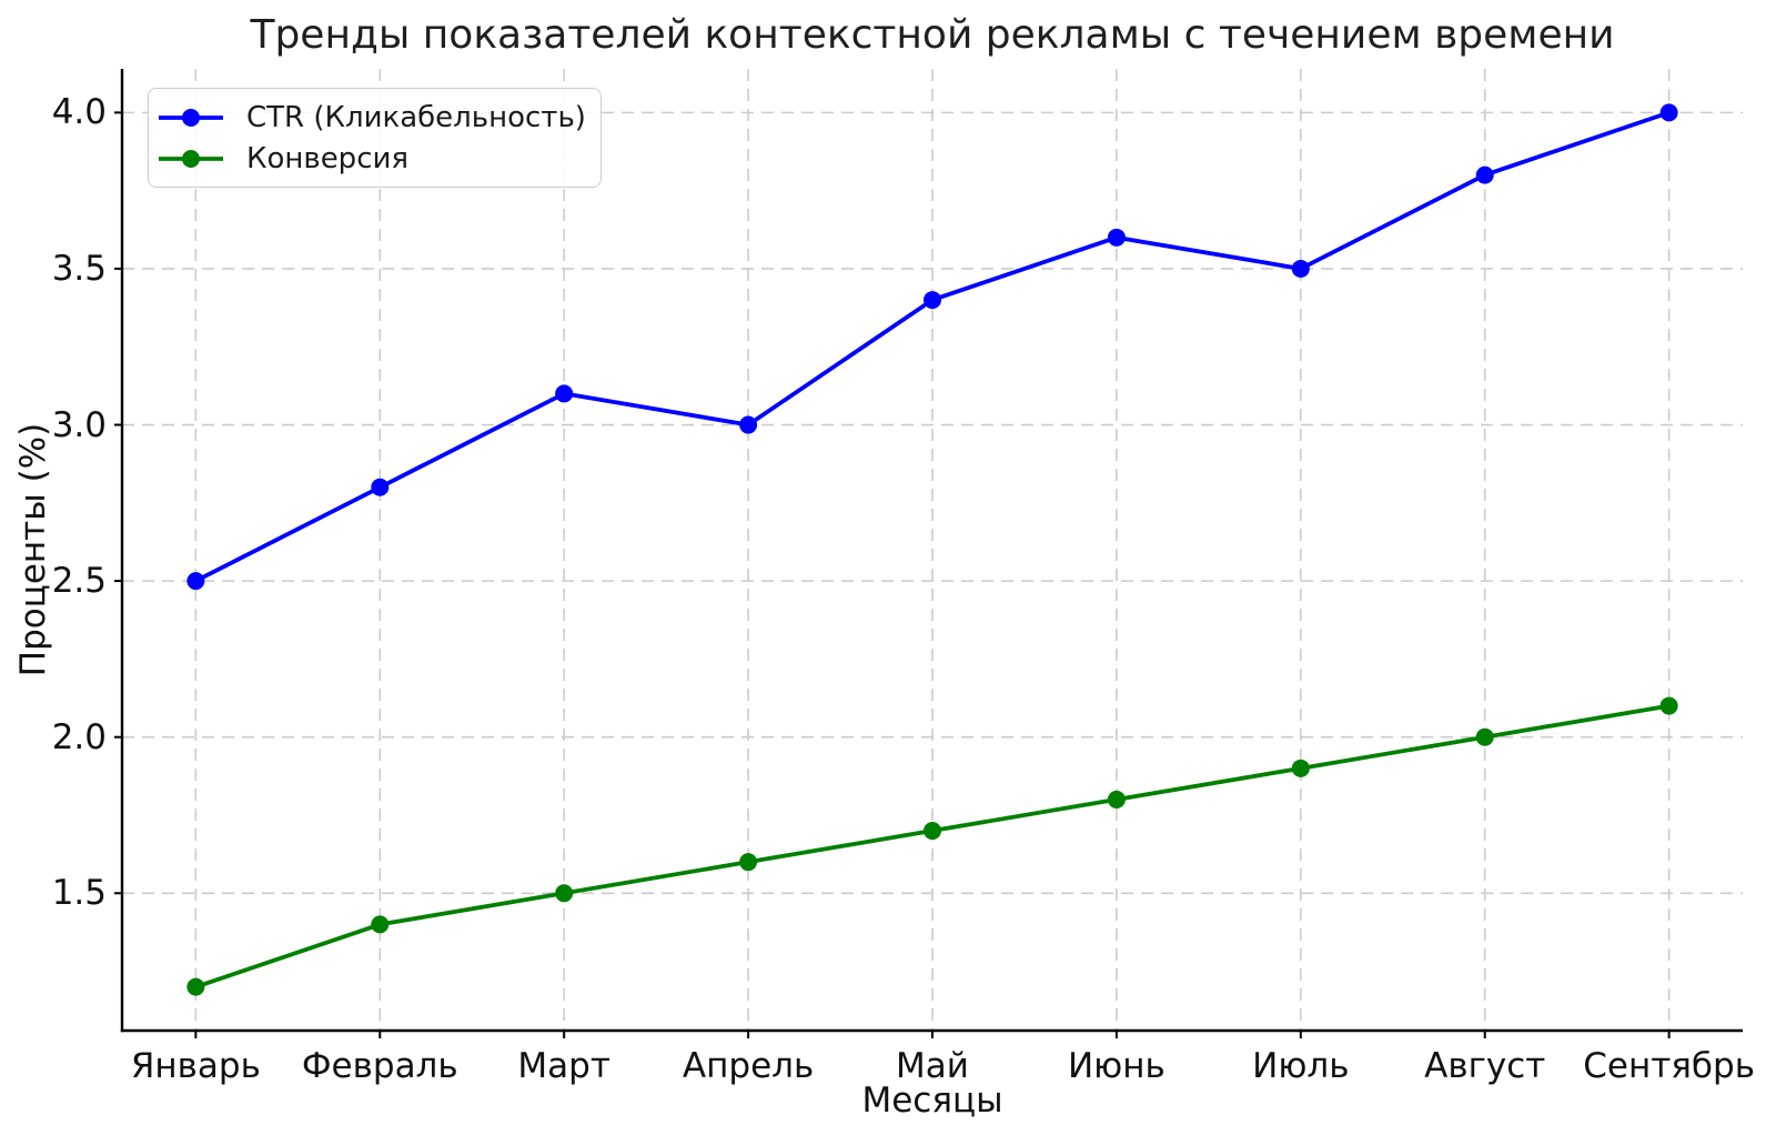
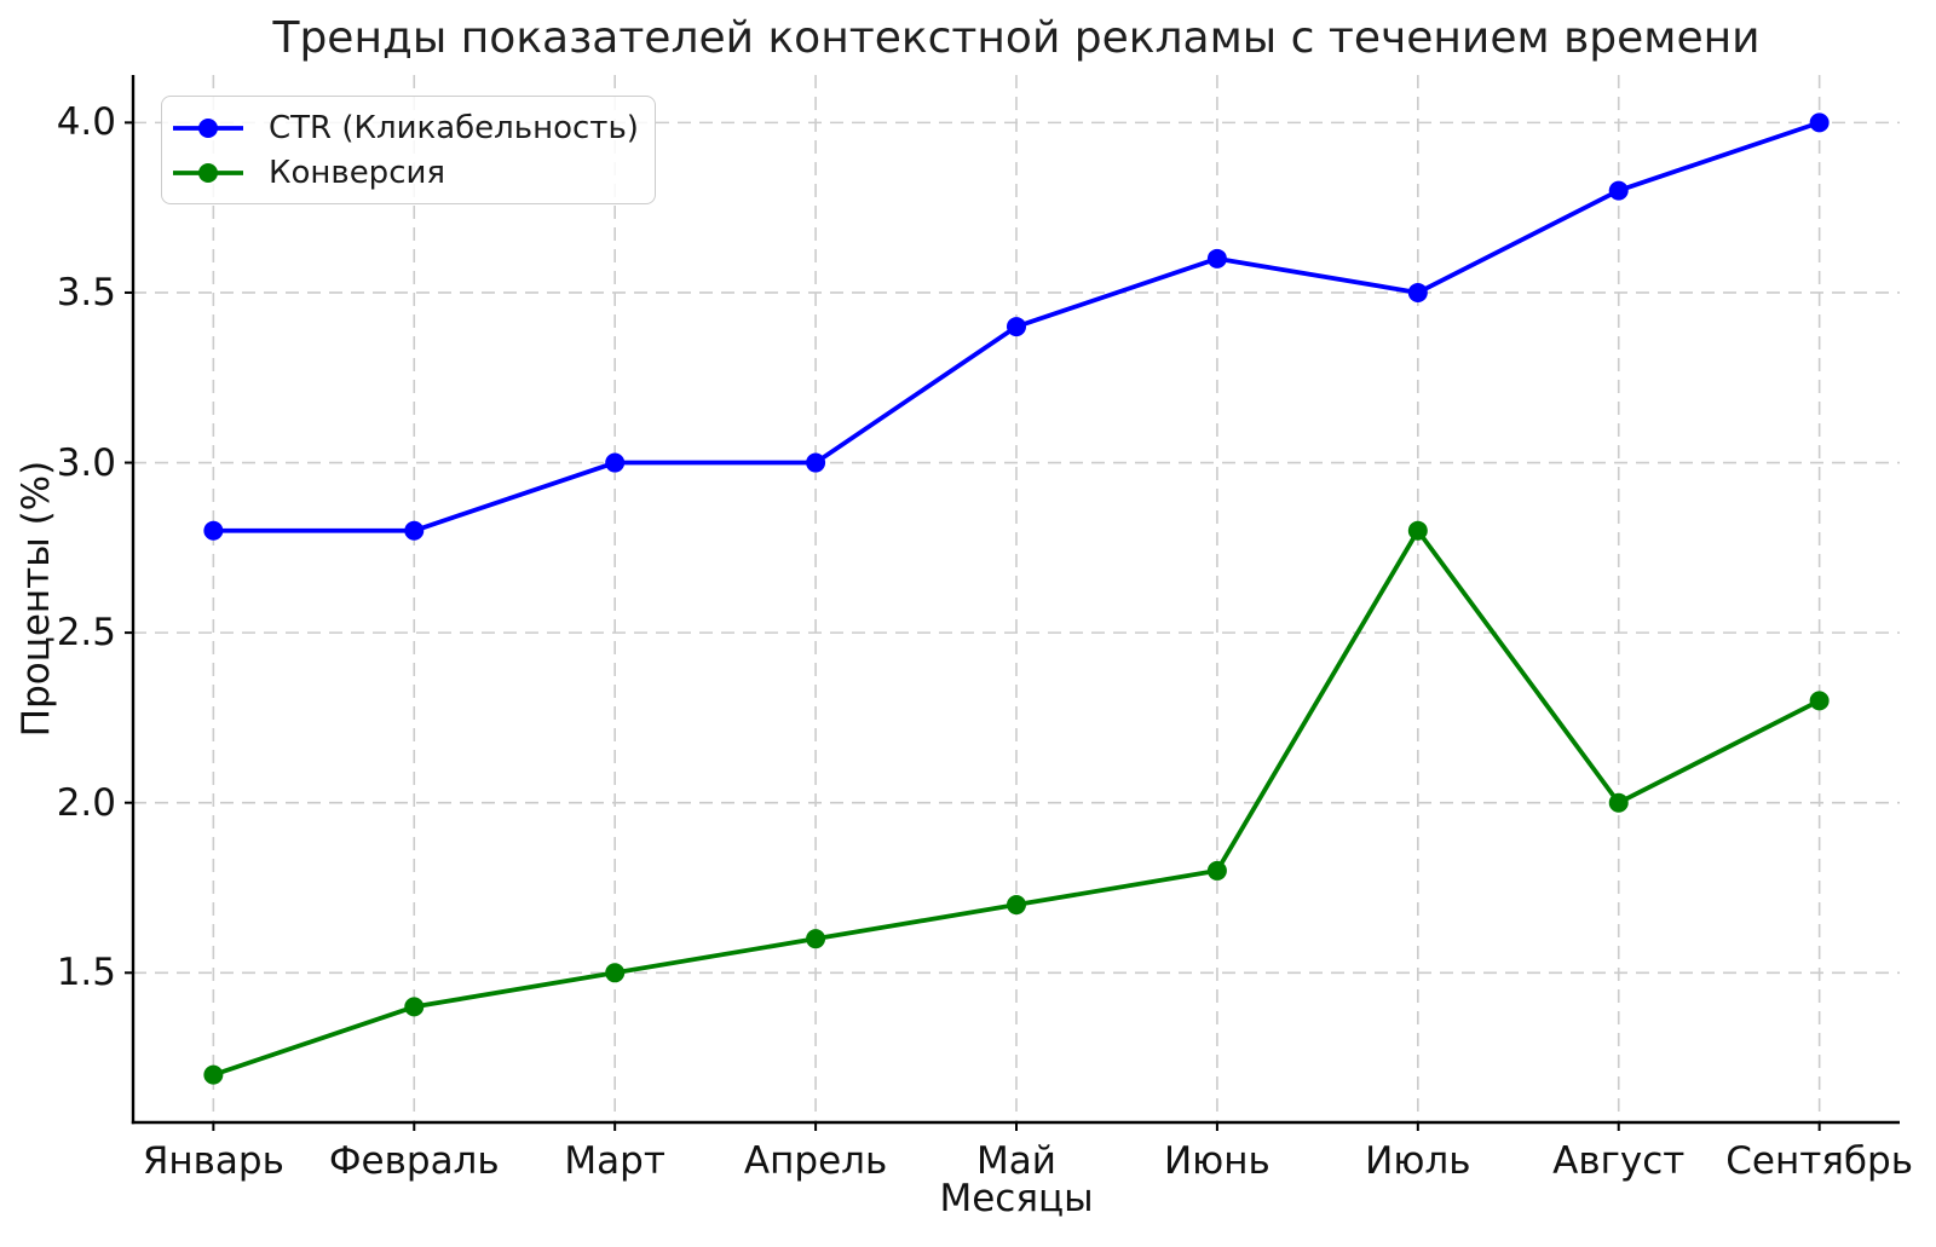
CTR (Кликабельность)/Январь: 2.5 -> 2.8
CTR (Кликабельность)/Март: 3.1 -> 3.0
Конверсия/Июль: 1.9 -> 2.8
Конверсия/Сентябрь: 2.1 -> 2.3
